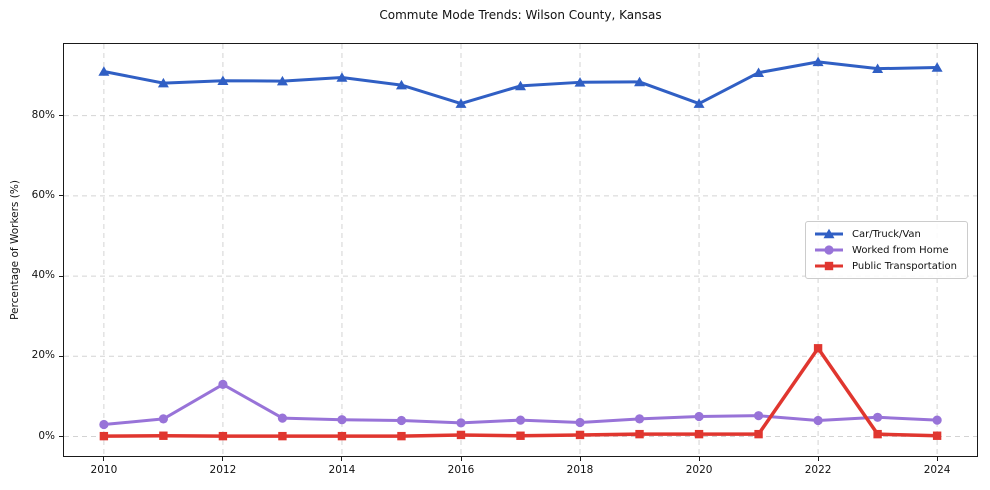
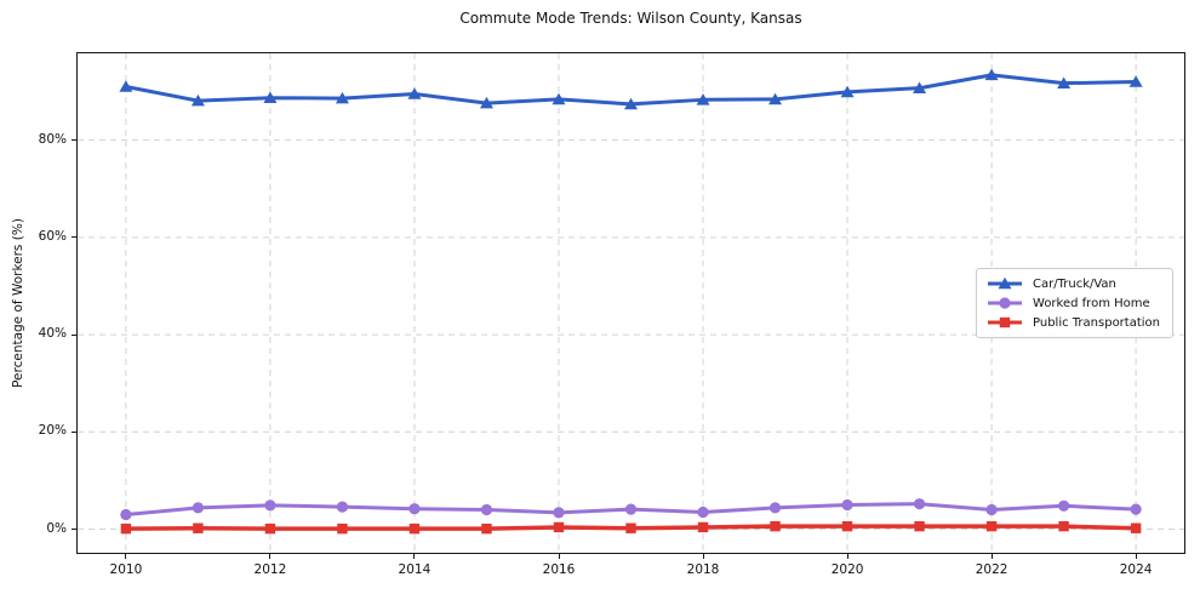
Worked from Home/2012: 13% -> 5%
Car/Truck/Van/2016: 83% -> 88%
Car/Truck/Van/2020: 83% -> 90%
Public Transportation/2022: 22% -> 1%
